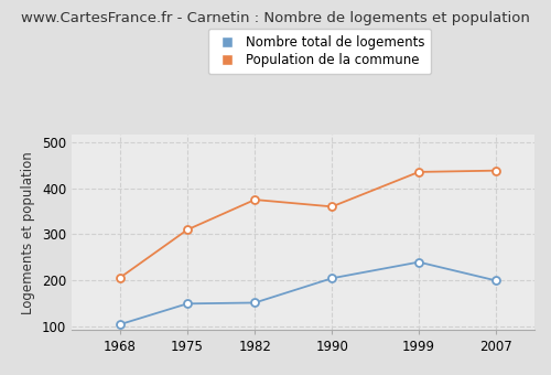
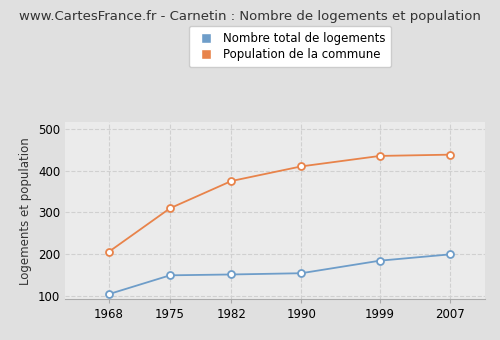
Nombre total de logements/1990: 205 -> 155
Population de la commune/1990: 360 -> 410
Nombre total de logements/1999: 240 -> 185
